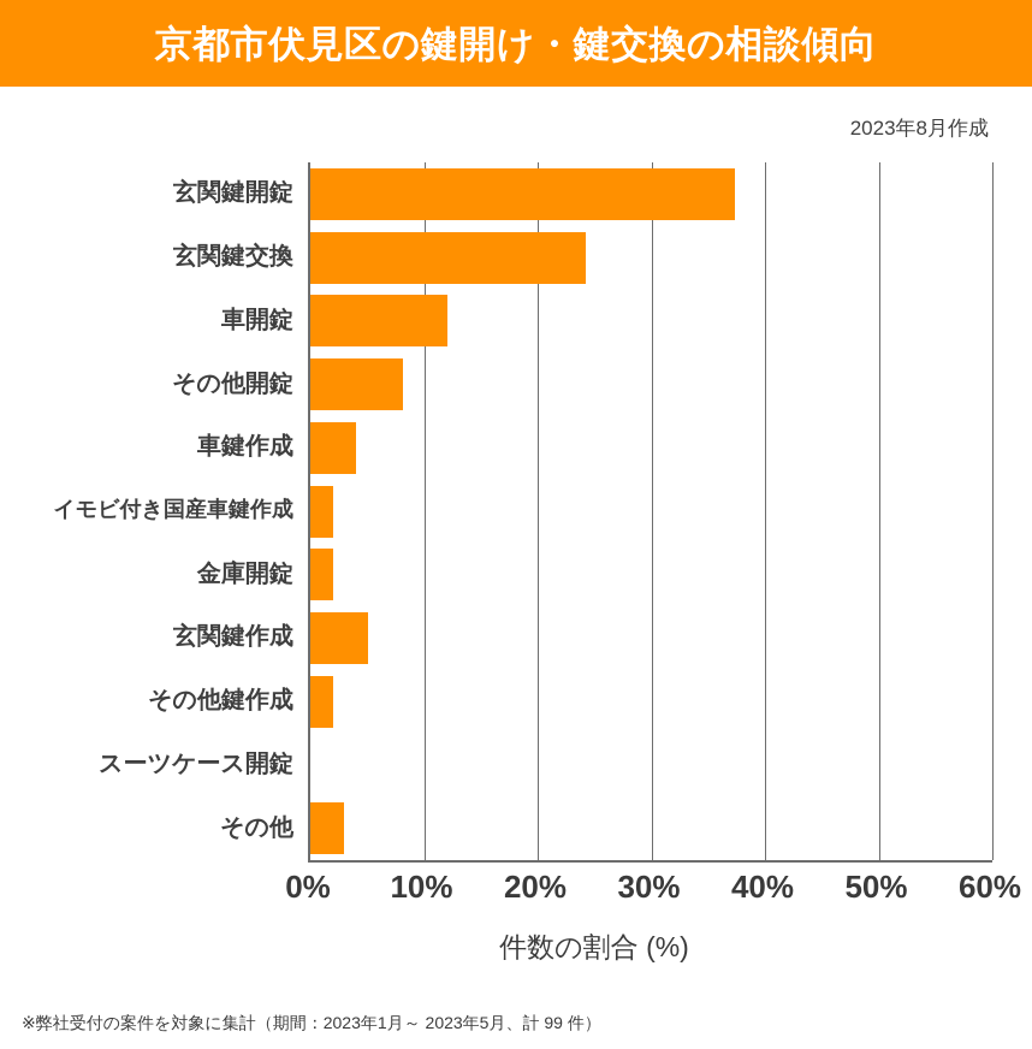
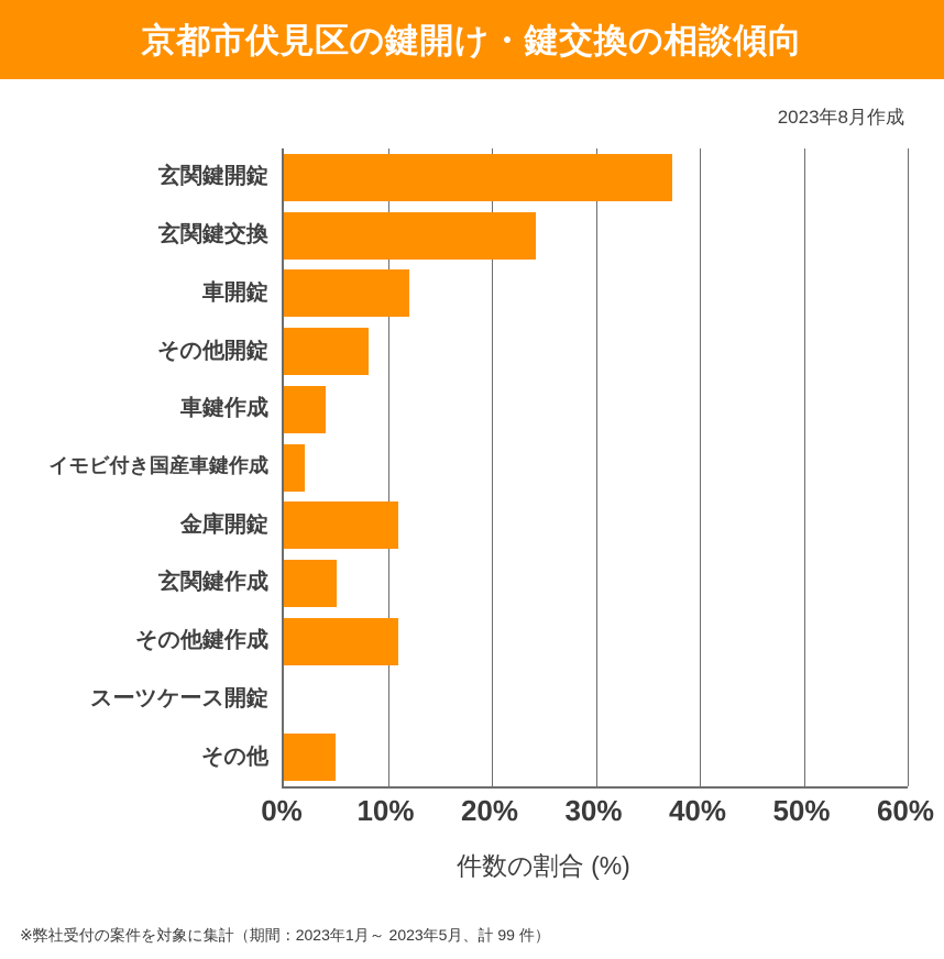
金庫開錠: 2% -> 11%
その他鍵作成: 2% -> 11%
その他: 3% -> 5%
